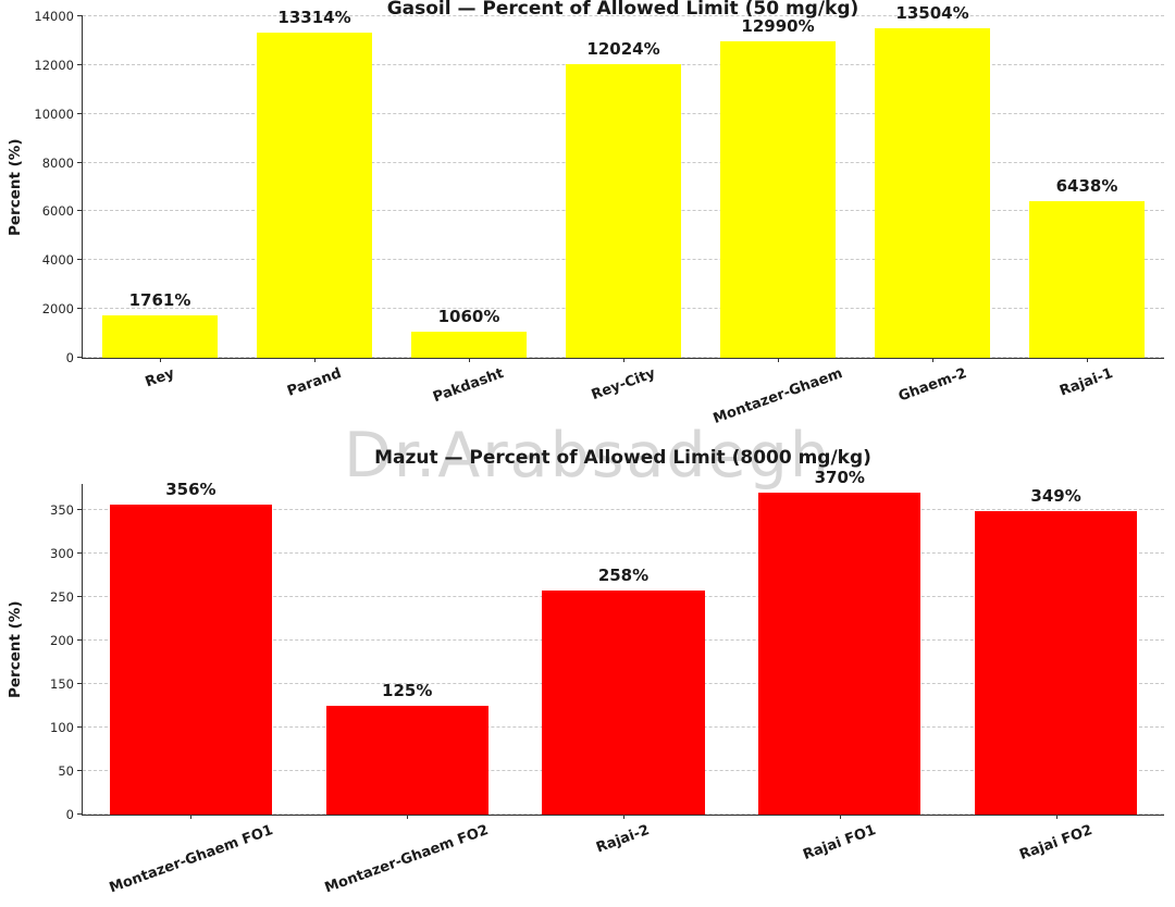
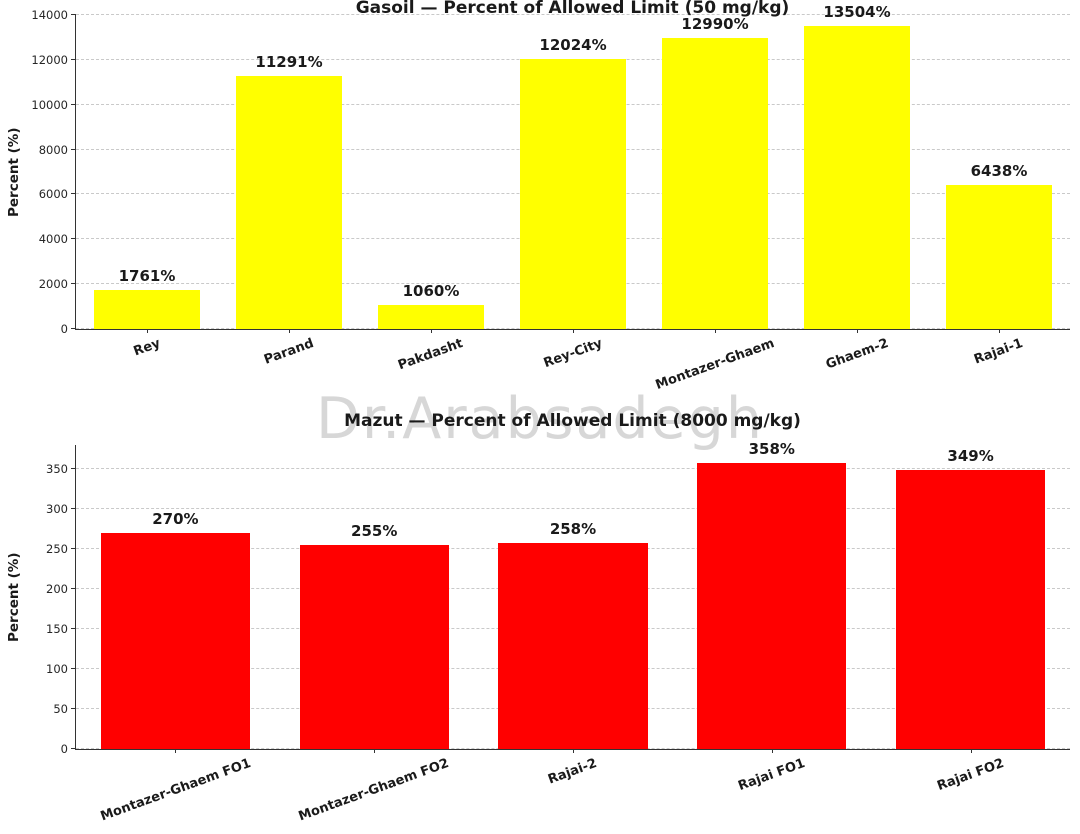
Gasoil — Percent of Allowed Limit (50 mg/kg)/Parand: 13314% -> 11291%
Mazut — Percent of Allowed Limit (8000 mg/kg)/Montazer-Ghaem FO1: 356% -> 270%
Mazut — Percent of Allowed Limit (8000 mg/kg)/Montazer-Ghaem FO2: 125% -> 255%
Mazut — Percent of Allowed Limit (8000 mg/kg)/Rajai FO1: 370% -> 358%
